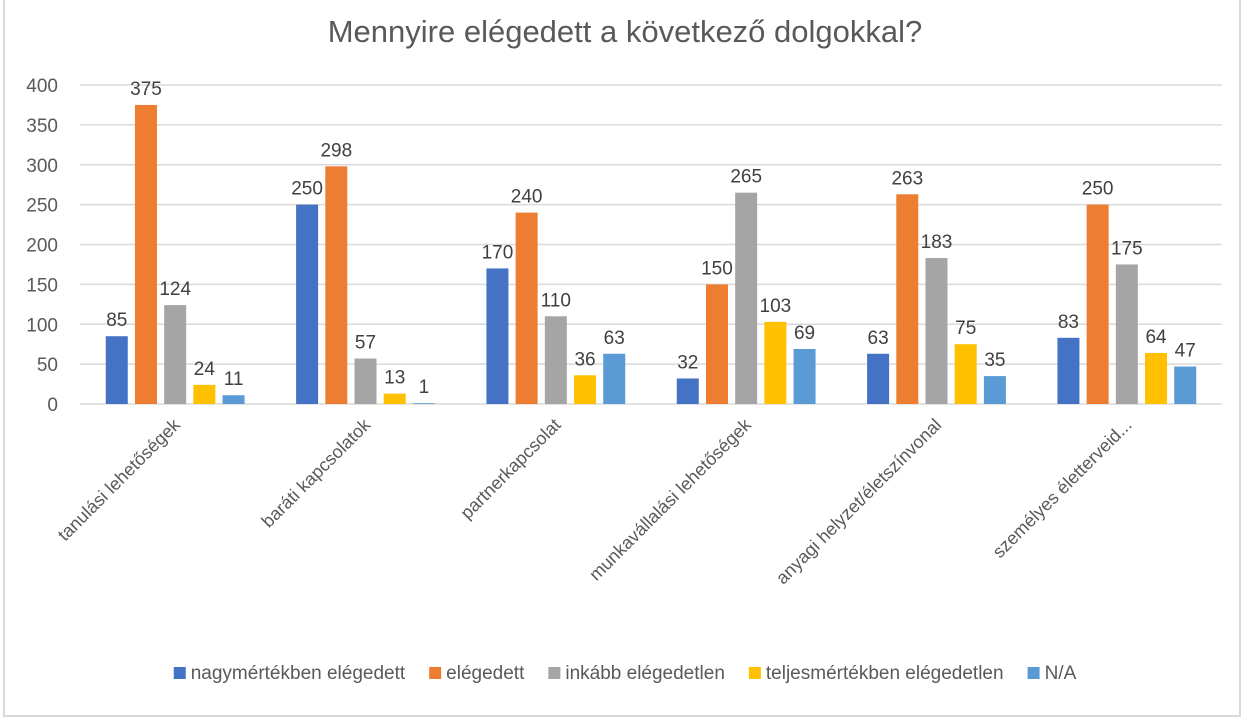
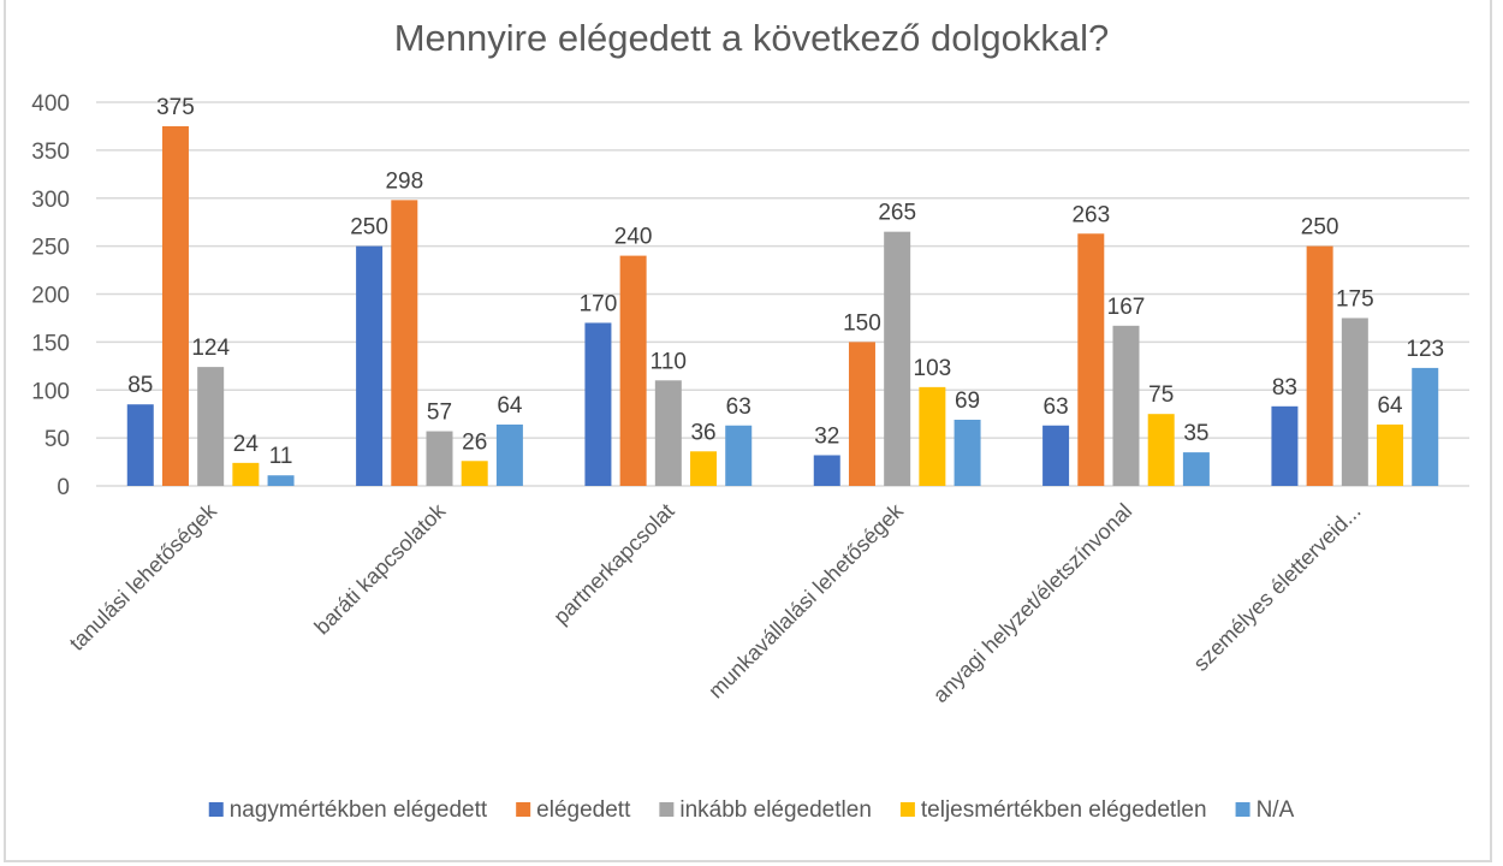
teljesmértékben elégedetlen/baráti kapcsolatok: 13 -> 26
N/A/baráti kapcsolatok: 1 -> 64
inkább elégedetlen/anyagi helyzet/életszínvonal: 183 -> 167
N/A/személyes életterveid...: 47 -> 123
